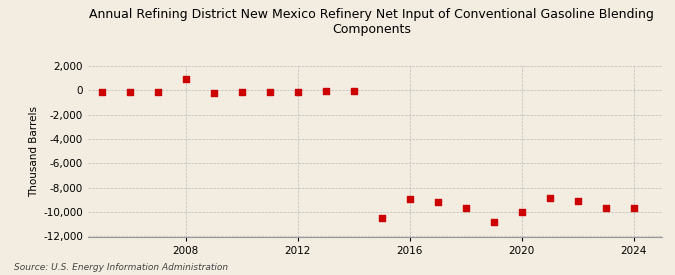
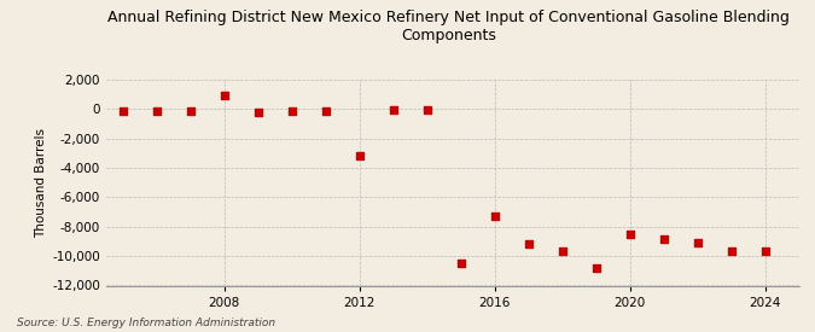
2012: -100 -> -3,200
2016: -8,900 -> -7,300
2020: -10,000 -> -8,500
